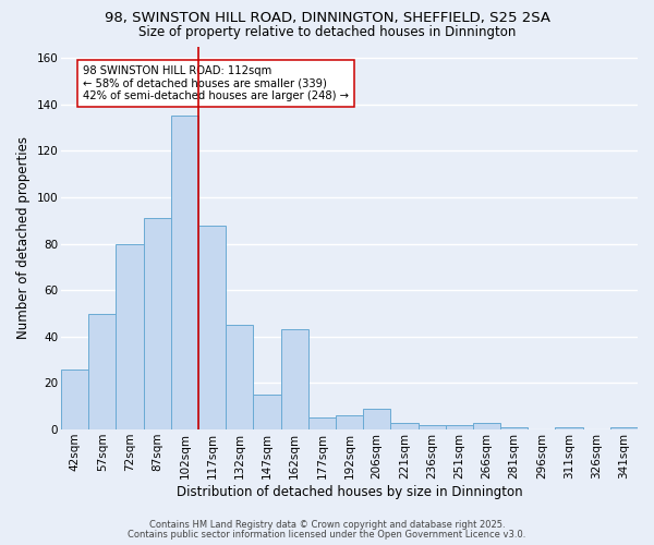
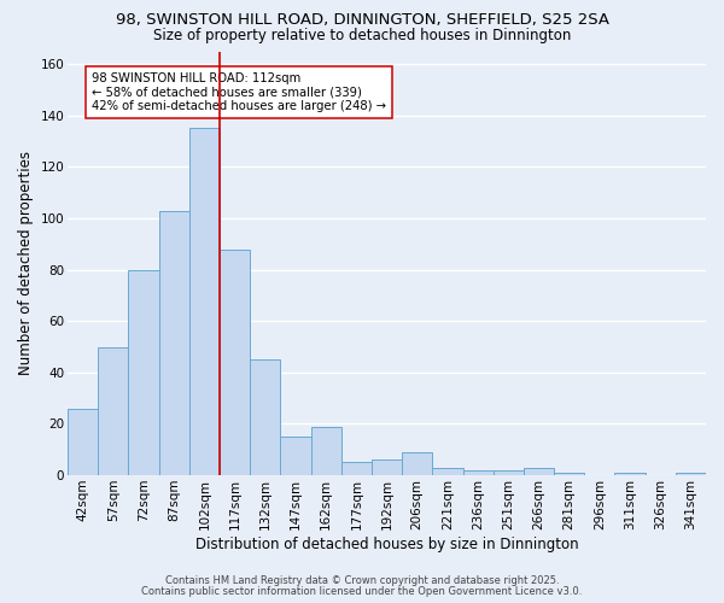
87sqm: 91 -> 103
162sqm: 43 -> 19
